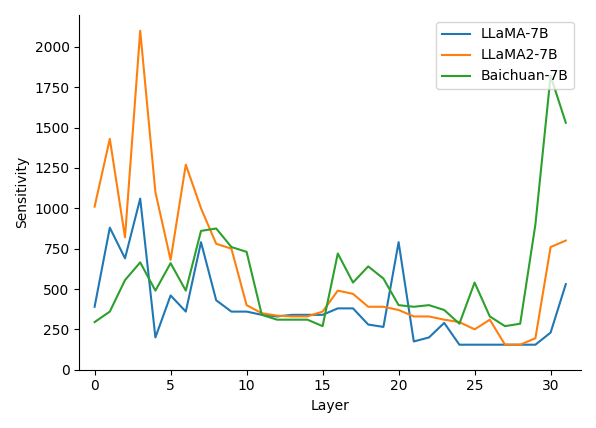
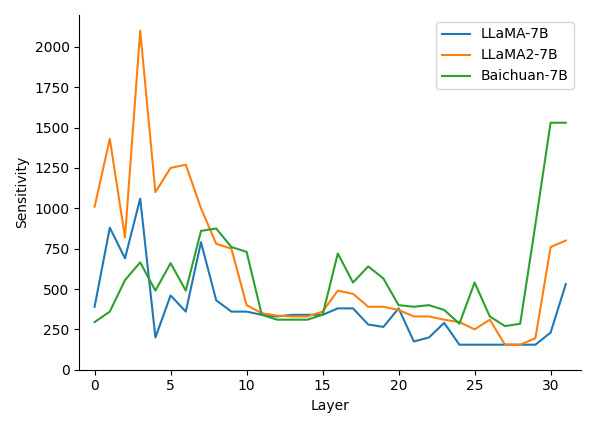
LLaMA2-7B/5: 680 -> 1250
Baichuan-7B/15: 270 -> 340
LLaMA-7B/20: 790 -> 380
Baichuan-7B/30: 1820 -> 1530
